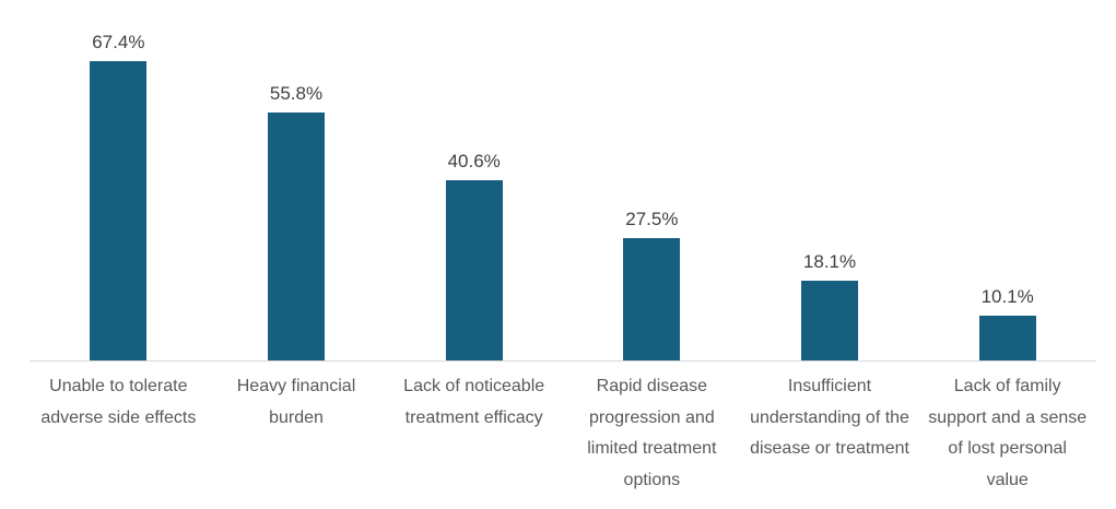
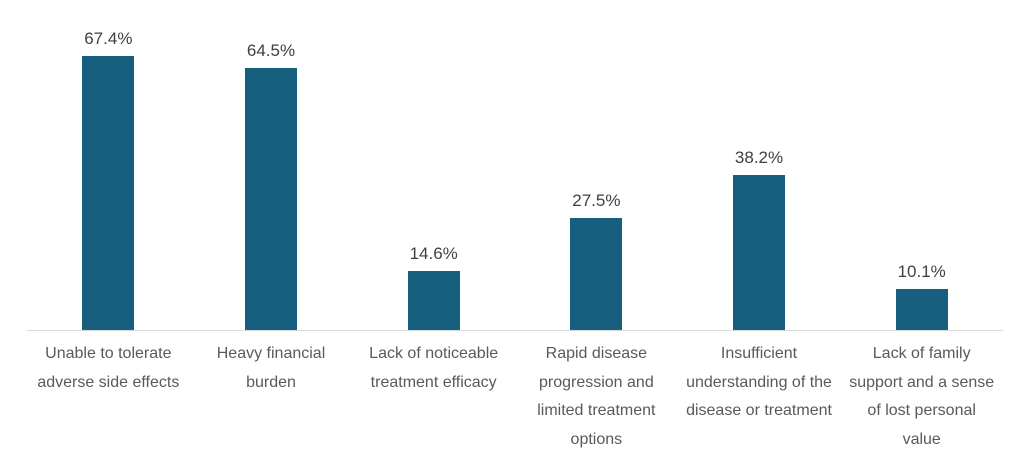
Heavy financial burden: 55.8% -> 64.5%
Lack of noticeable treatment efficacy: 40.6% -> 14.6%
Insufficient understanding of the disease or treatment: 18.1% -> 38.2%
